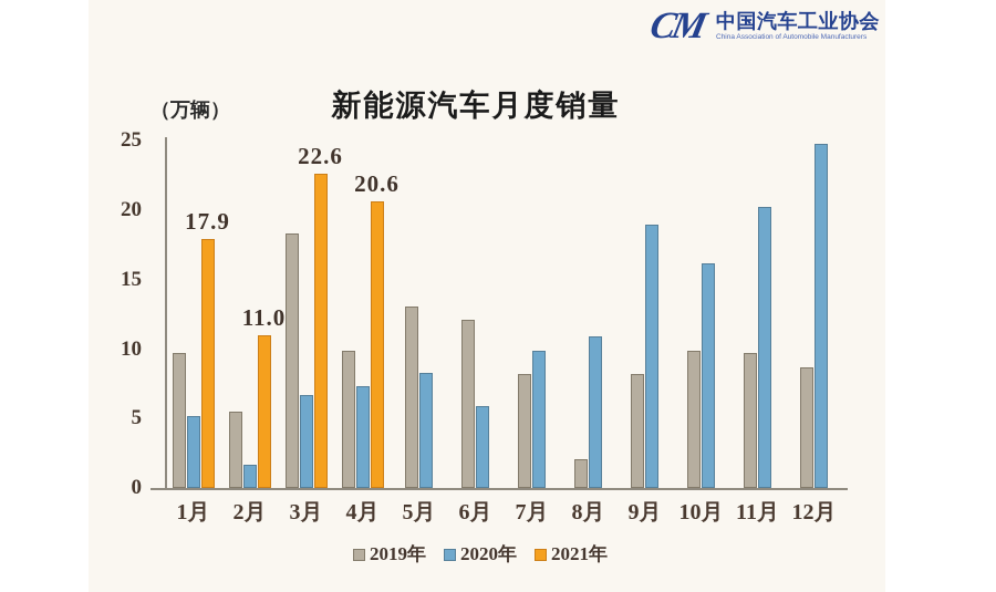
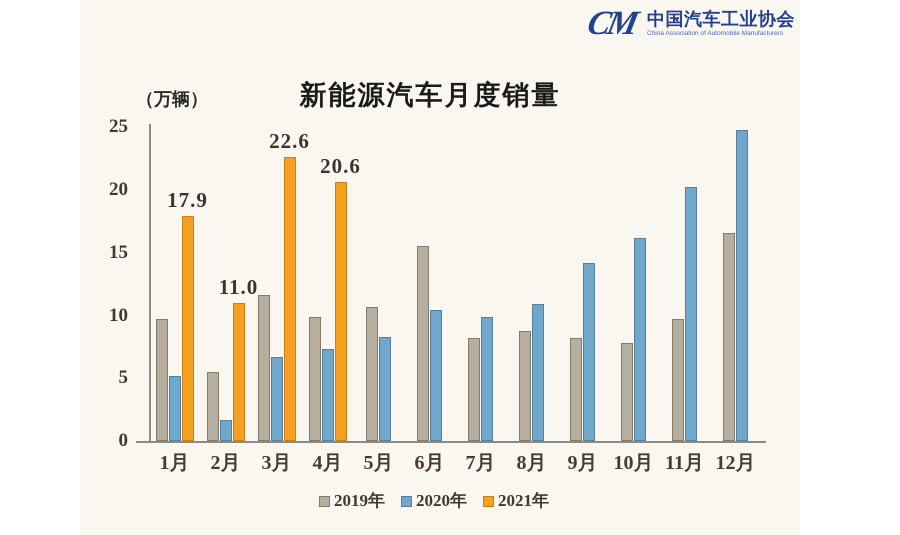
2019年/3月: 18.3 -> 11.6
2019年/5月: 13.1 -> 10.7
2019年/6月: 12.1 -> 15.5
2020年/6月: 5.9 -> 10.4
2019年/8月: 2.1 -> 8.8
2020年/9月: 19.0 -> 14.2
2019年/10月: 9.9 -> 7.8
2019年/12月: 8.7 -> 16.6
